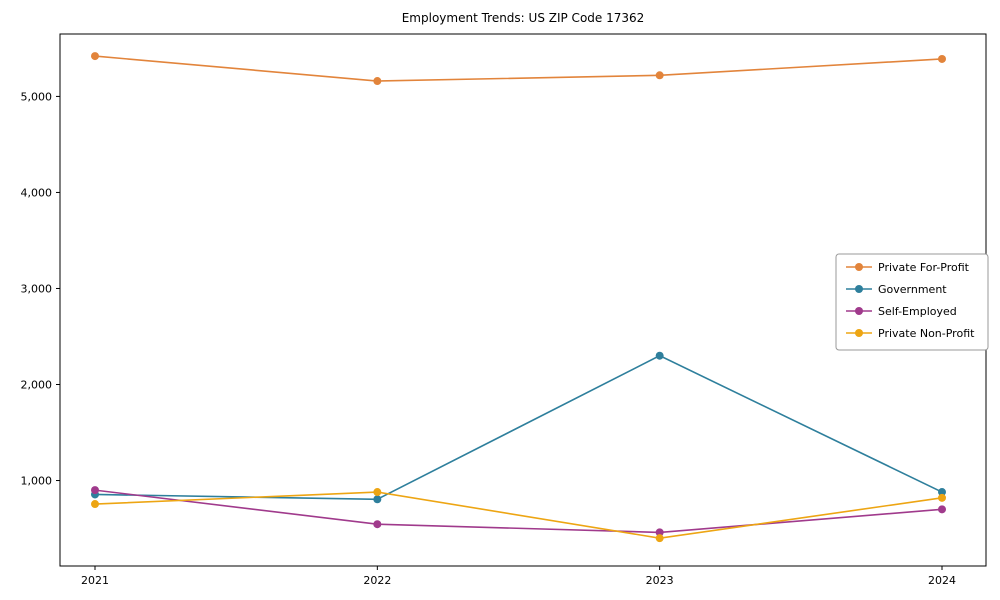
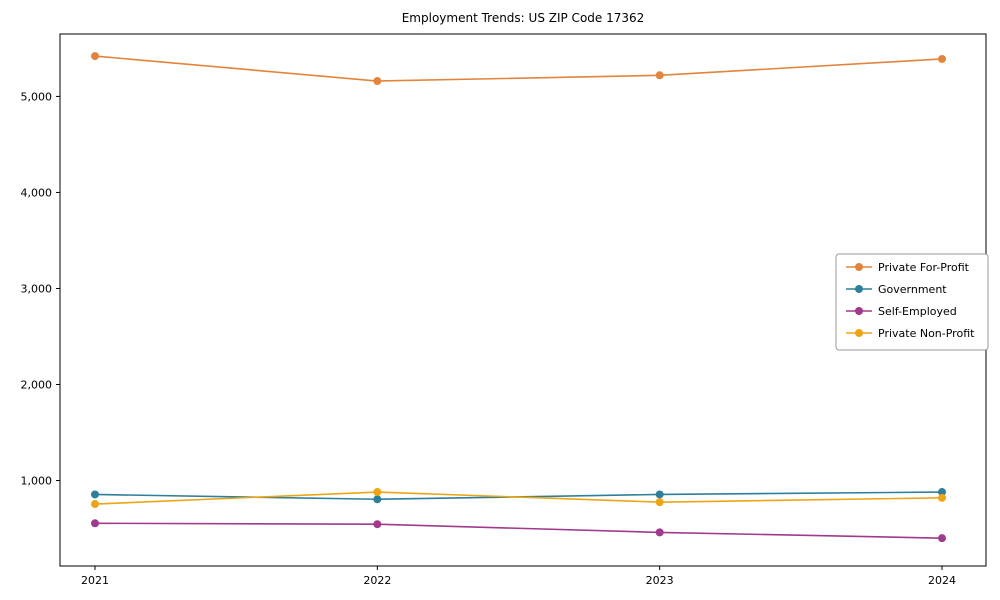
Self-Employed/2021: 900 -> 600
Government/2023: 2300 -> 900
Private Non-Profit/2023: 400 -> 800
Self-Employed/2024: 700 -> 400
